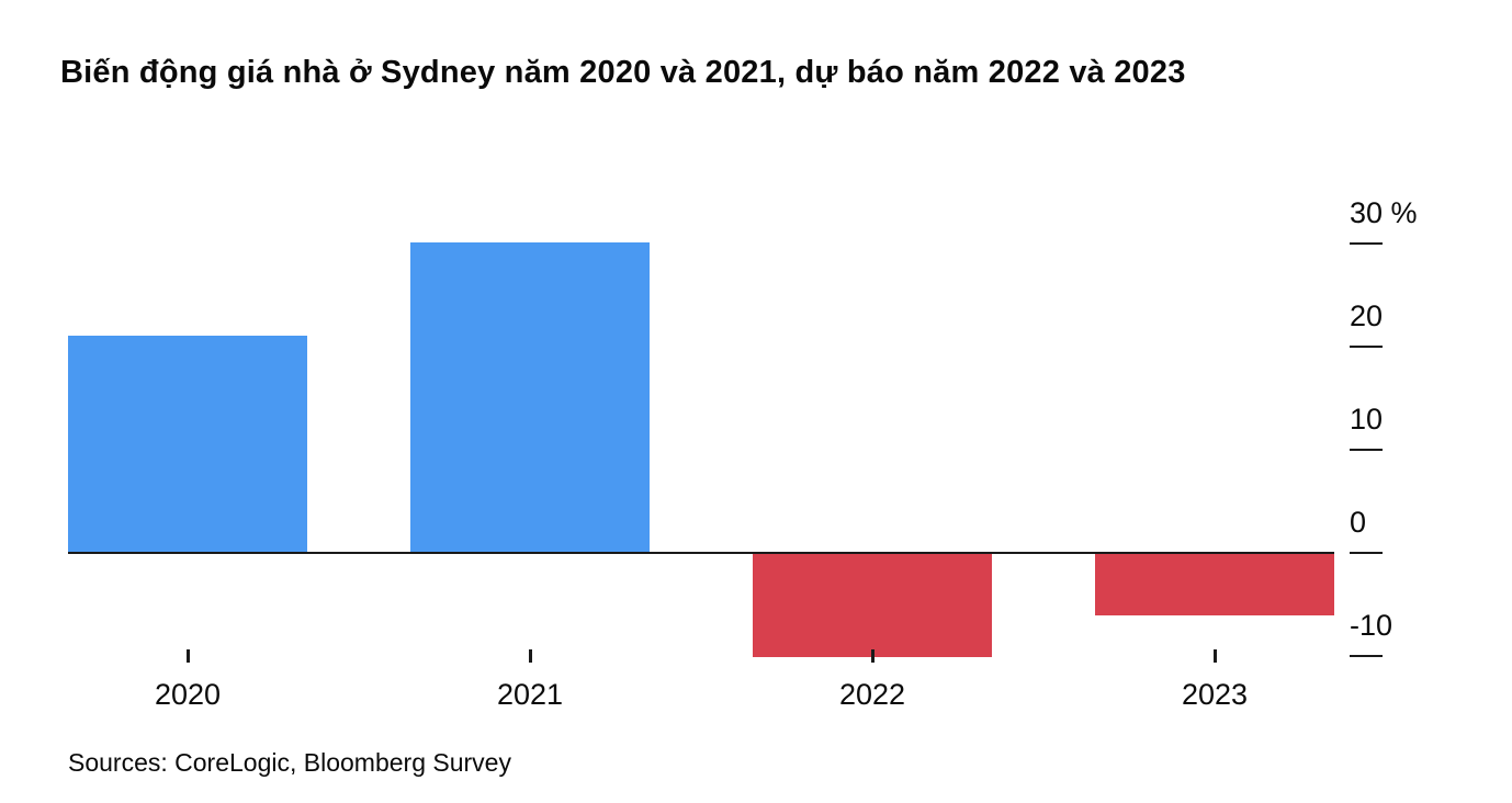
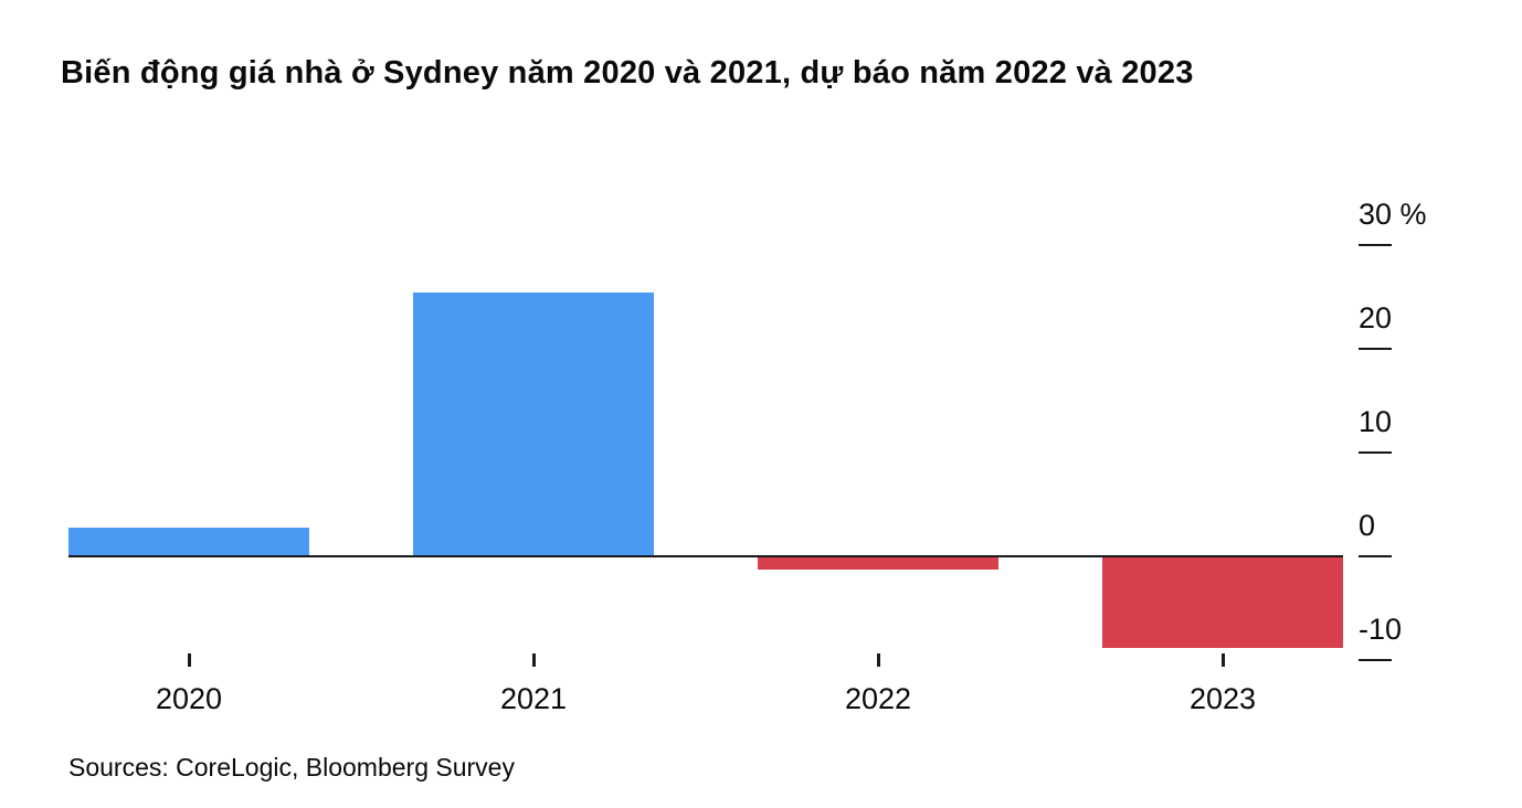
2020: 21% -> 3%
2021: 30% -> 25%
2022: -10% -> -1%
2023: -6% -> -9%
